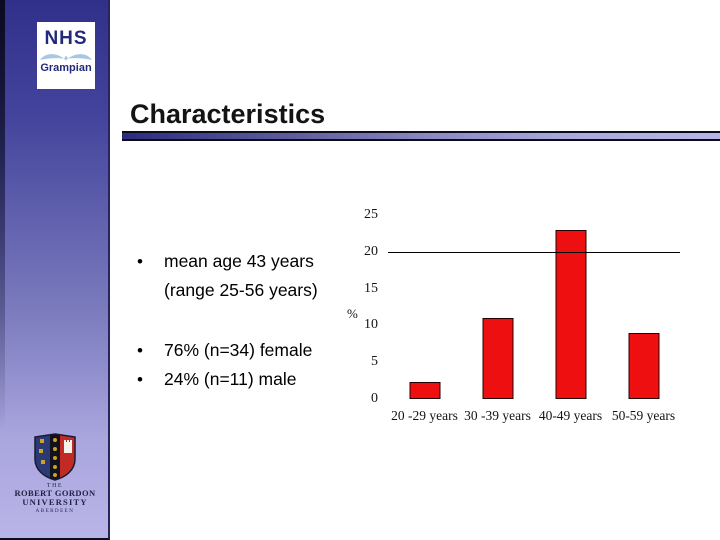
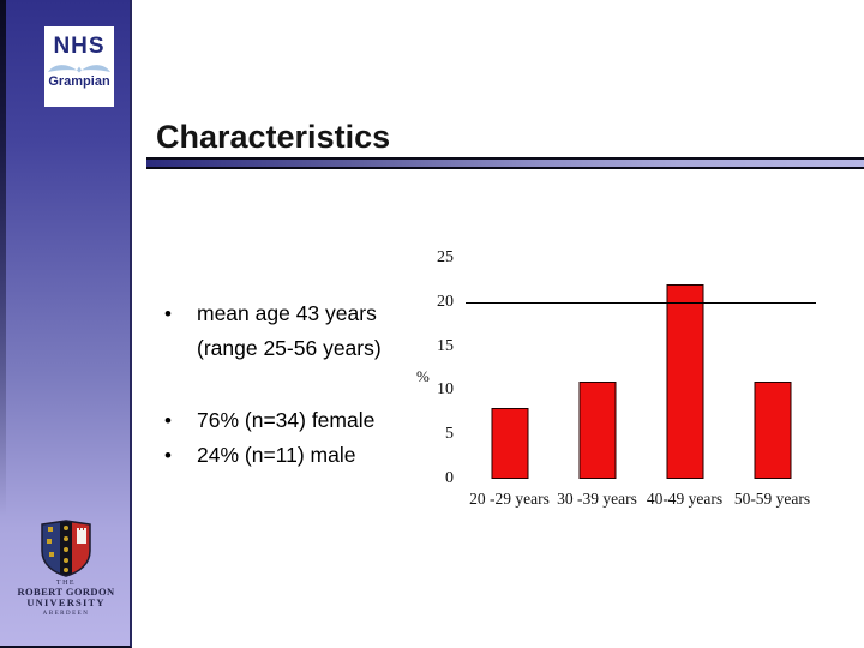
20 -29 years: 2 -> 8
40-49 years: 23 -> 22
50-59 years: 9 -> 11
